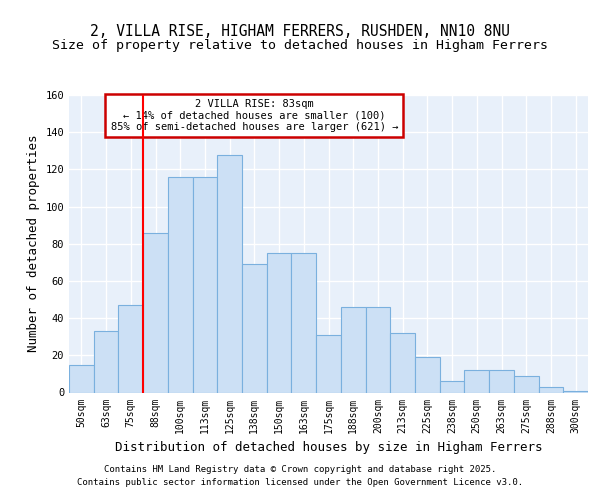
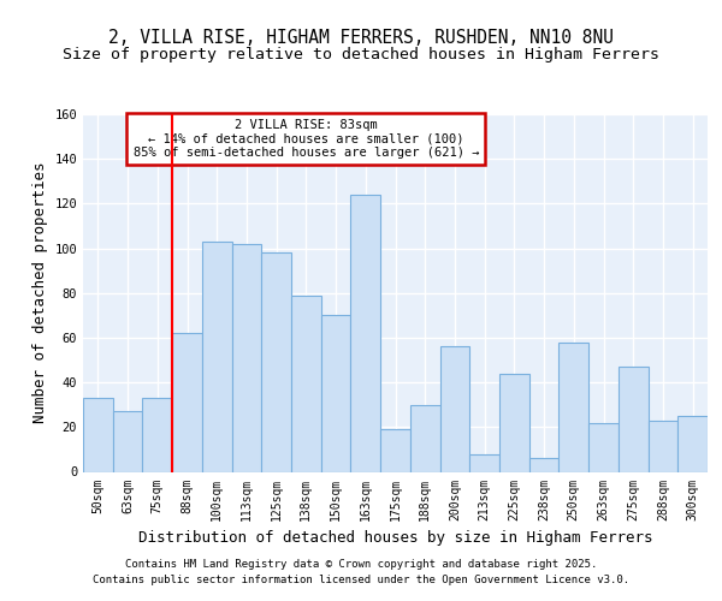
50sqm: 15 -> 33
63sqm: 33 -> 27
75sqm: 47 -> 33
88sqm: 86 -> 62
100sqm: 116 -> 103
113sqm: 116 -> 102
125sqm: 128 -> 98
138sqm: 69 -> 79
150sqm: 75 -> 70
163sqm: 75 -> 124
175sqm: 31 -> 19
188sqm: 46 -> 30
200sqm: 46 -> 56
213sqm: 32 -> 8
225sqm: 19 -> 44
250sqm: 12 -> 58
263sqm: 12 -> 22
275sqm: 9 -> 47
288sqm: 3 -> 23
300sqm: 1 -> 25
